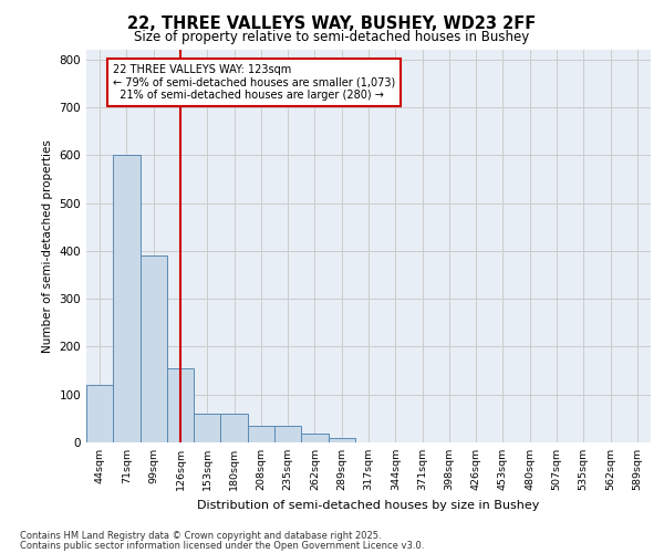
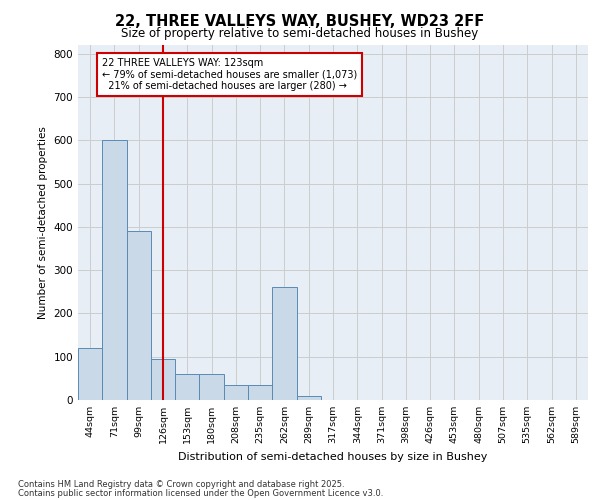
126sqm: 155 -> 95
262sqm: 18 -> 260
